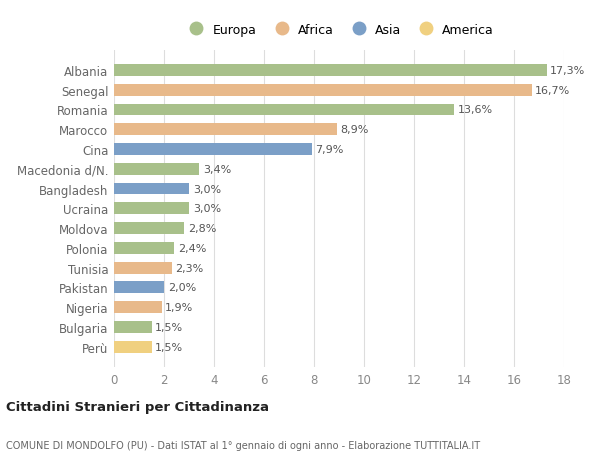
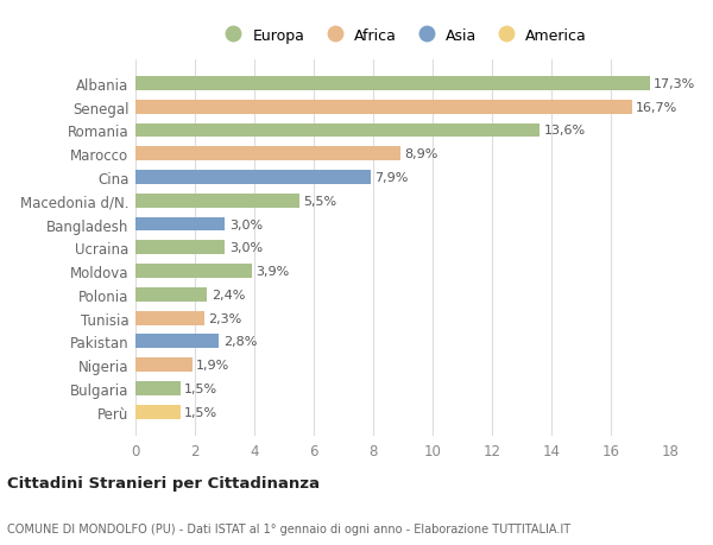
Macedonia d/N.: 3,4% -> 5,5%
Moldova: 2,8% -> 3,9%
Pakistan: 2,0% -> 2,8%
